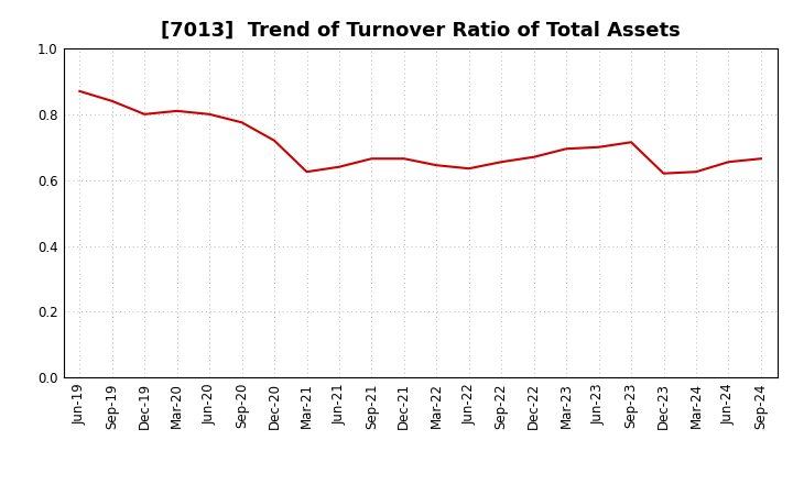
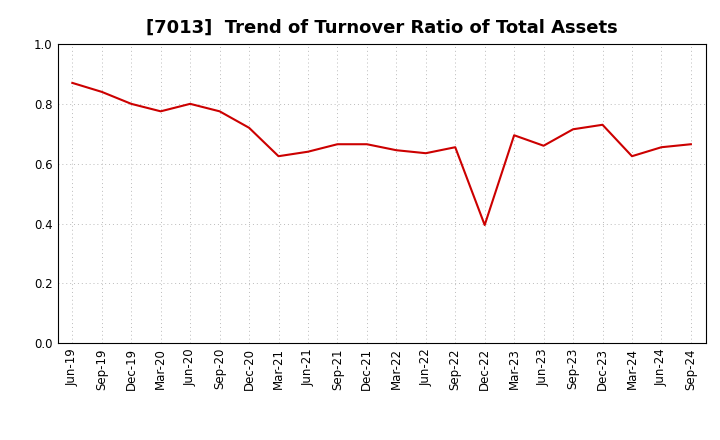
Mar-20: 0.810 -> 0.775
Dec-22: 0.670 -> 0.395
Jun-23: 0.700 -> 0.660
Dec-23: 0.620 -> 0.730
